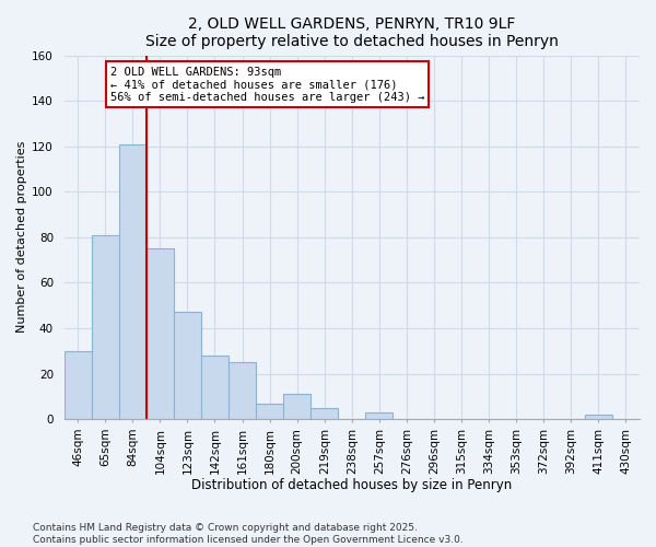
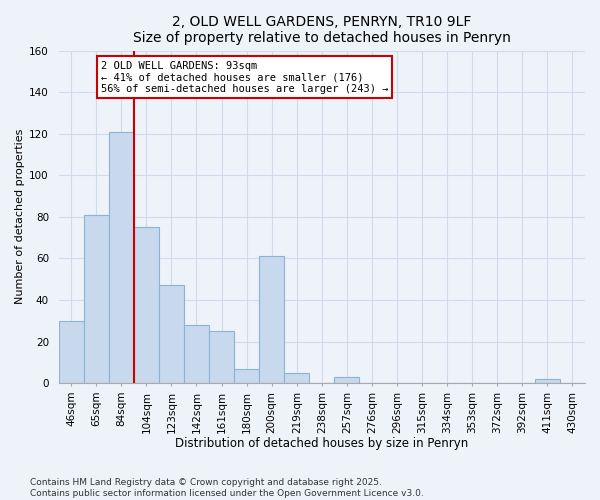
200sqm: 11 -> 61
